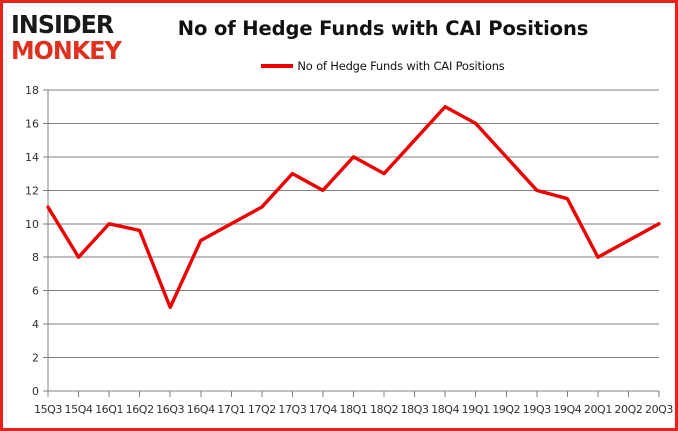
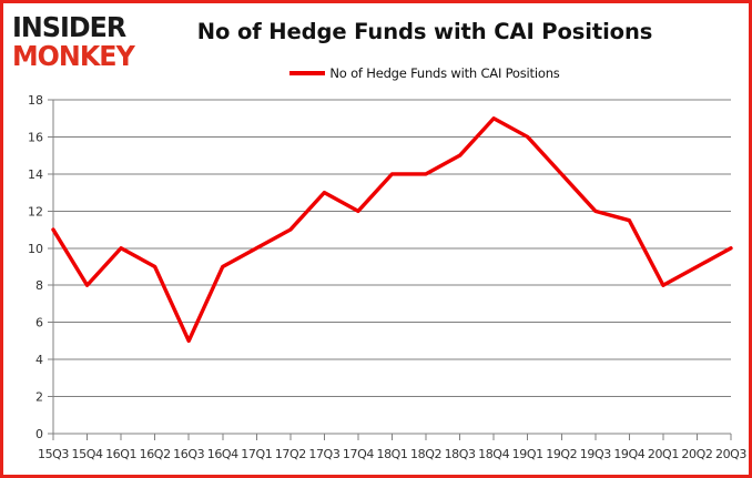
16Q2: 9.6 -> 9.0
18Q2: 13.0 -> 14.0
